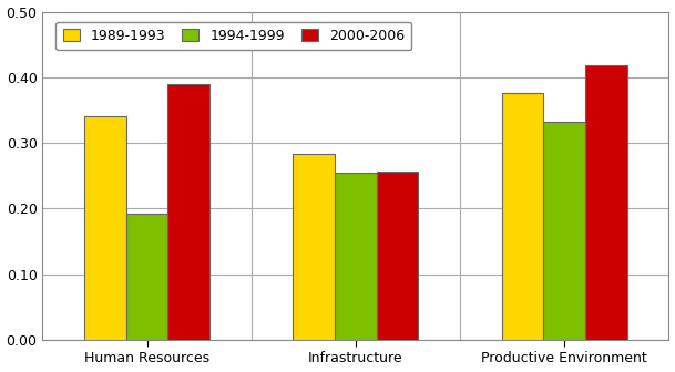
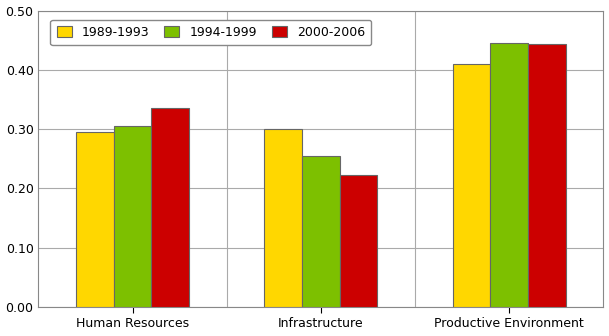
1989-1993/Human Resources: 0.340 -> 0.295
1994-1999/Human Resources: 0.192 -> 0.305
2000-2006/Human Resources: 0.390 -> 0.335
1989-1993/Infrastructure: 0.284 -> 0.300
2000-2006/Infrastructure: 0.256 -> 0.223
1989-1993/Productive Environment: 0.376 -> 0.410
1994-1999/Productive Environment: 0.332 -> 0.445
2000-2006/Productive Environment: 0.418 -> 0.443
